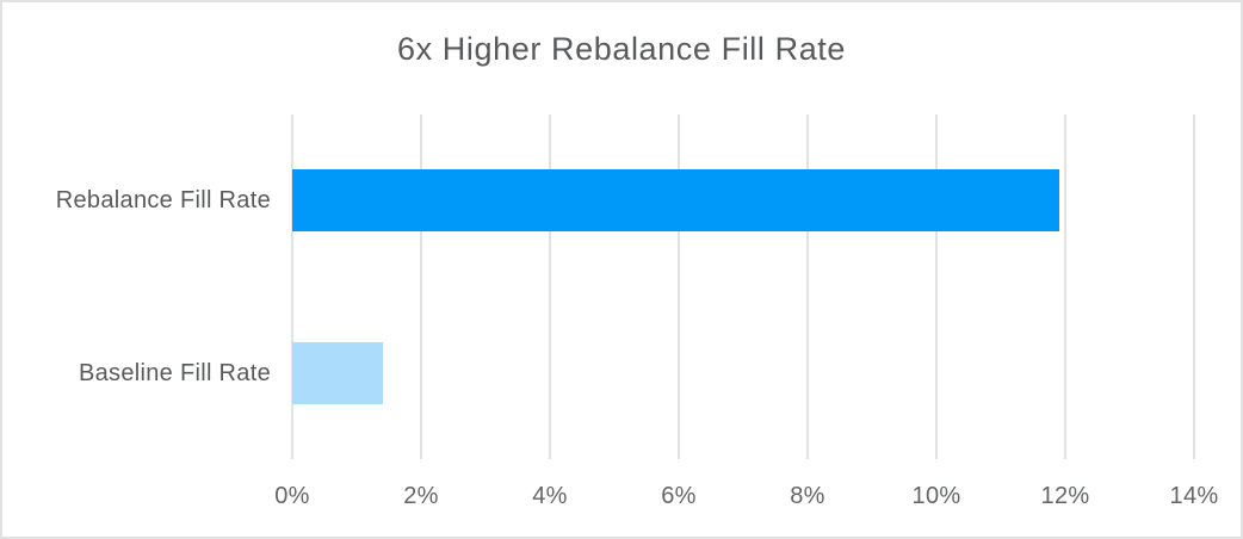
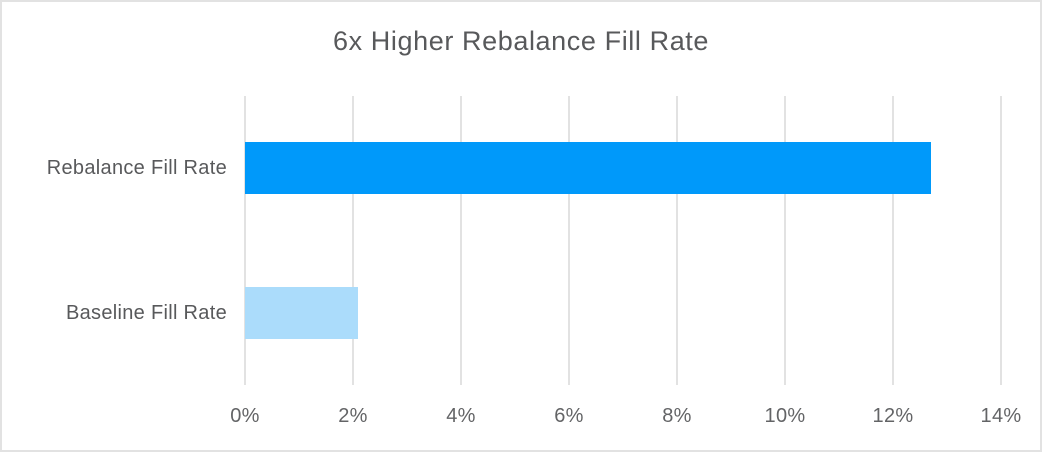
Rebalance Fill Rate: 11.9% -> 12.7%
Baseline Fill Rate: 1.4% -> 2.1%
